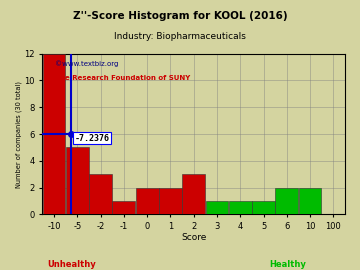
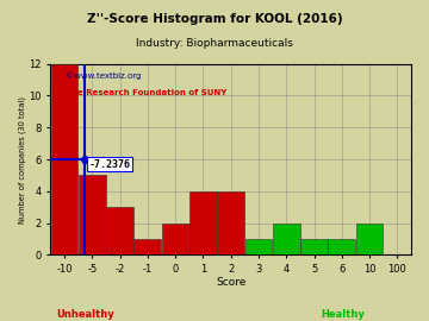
1: 2 -> 4
2: 3 -> 4
4: 1 -> 2
6: 2 -> 1
